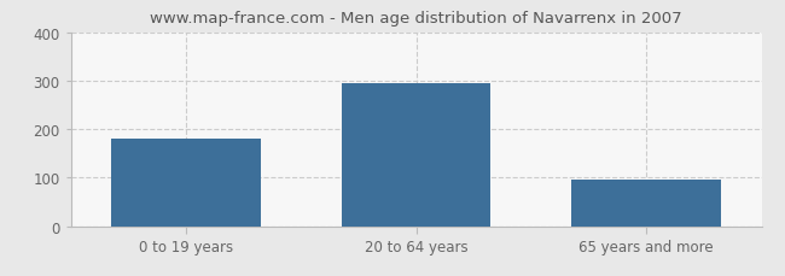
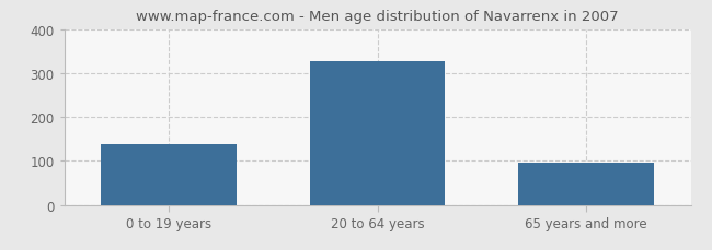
0 to 19 years: 180 -> 138
20 to 64 years: 295 -> 328
